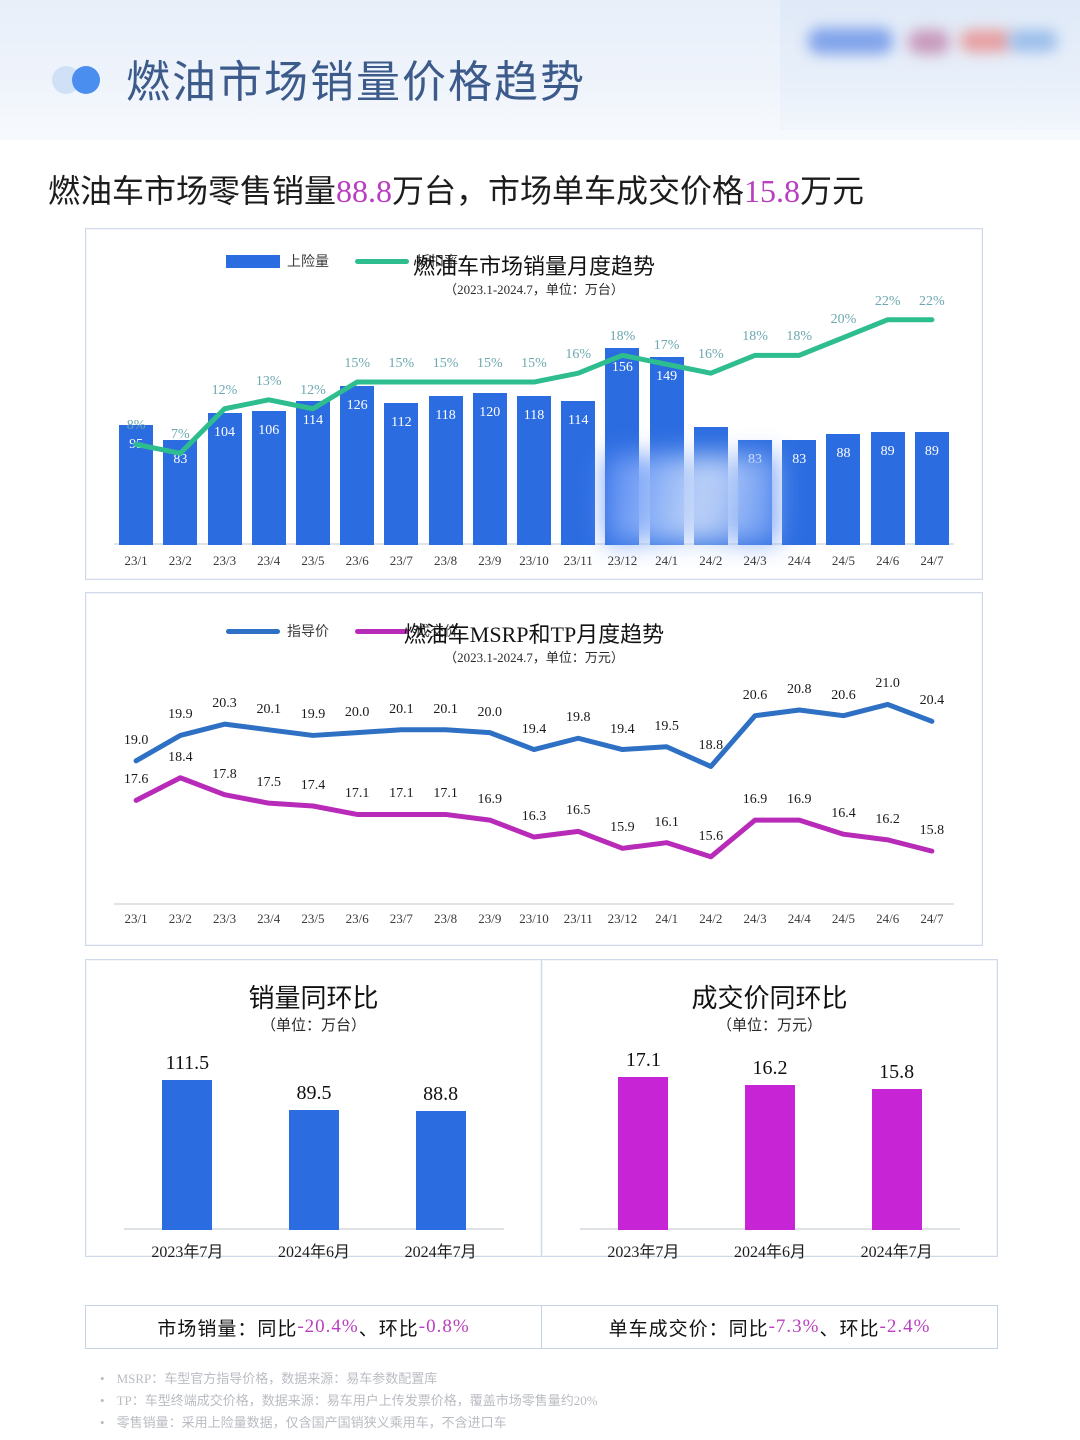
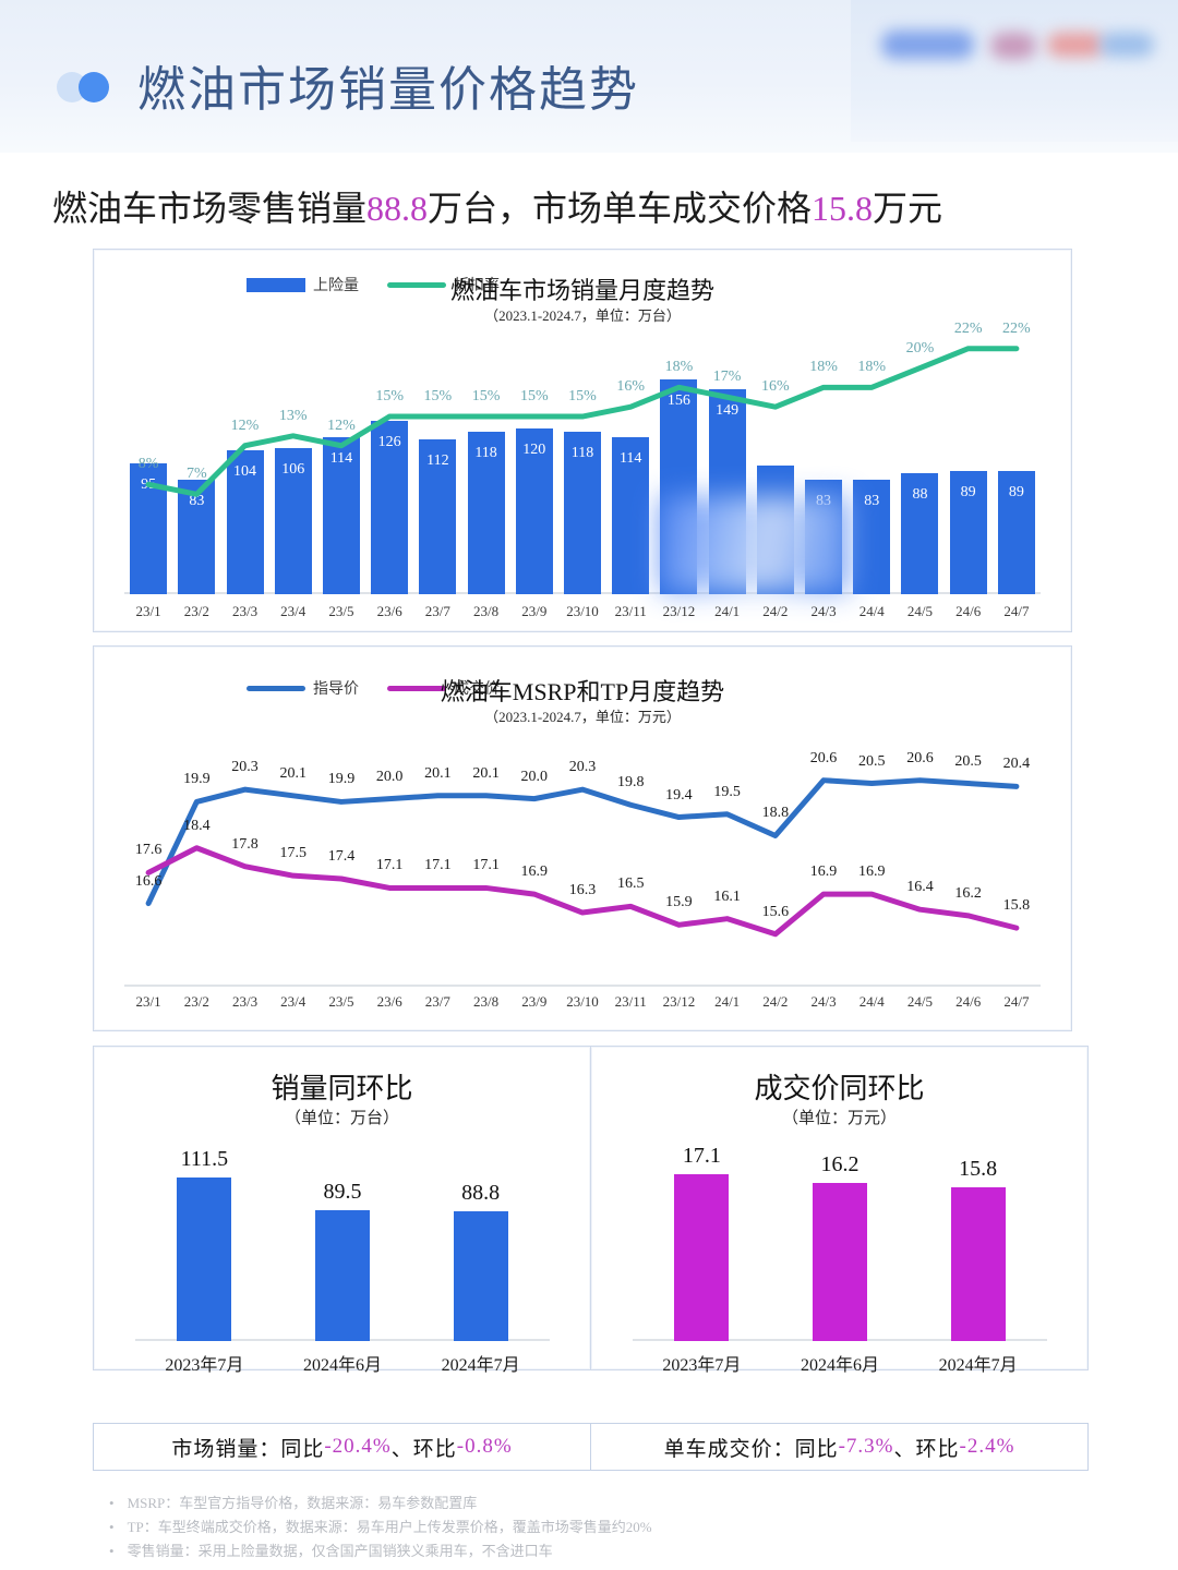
燃油车MSRP和TP月度趋势/指导价/23/1: 19.0 -> 16.6
燃油车MSRP和TP月度趋势/指导价/23/10: 19.4 -> 20.3
燃油车MSRP和TP月度趋势/指导价/24/4: 20.8 -> 20.5
燃油车MSRP和TP月度趋势/指导价/24/6: 21.0 -> 20.5
